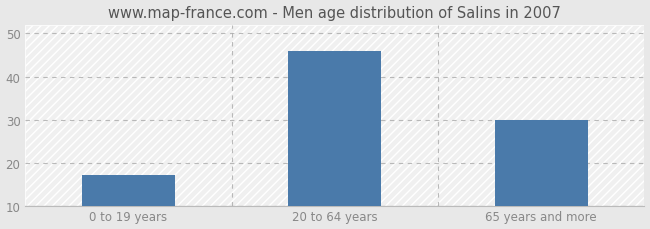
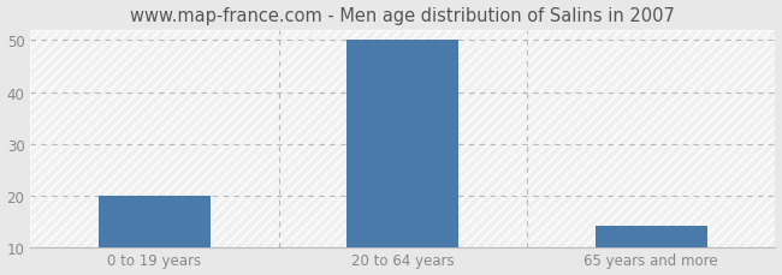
0 to 19 years: 17 -> 20
20 to 64 years: 46 -> 50
65 years and more: 30 -> 14
